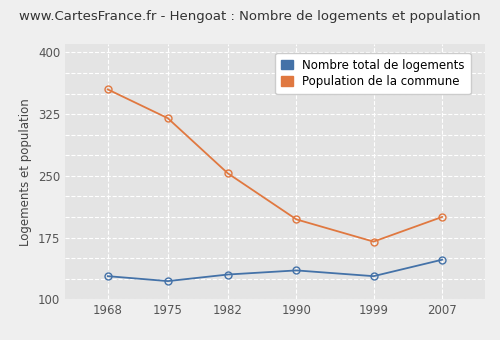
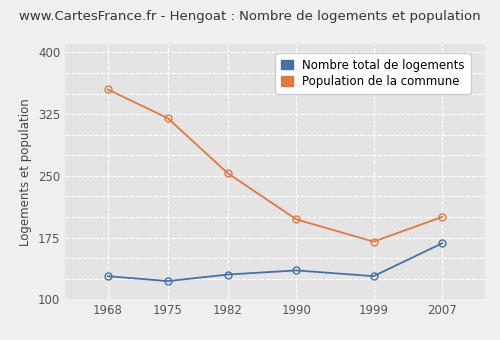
Nombre total de logements/2007: 148 -> 168
